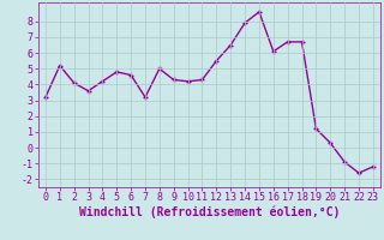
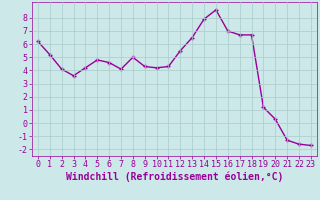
0: 3.2 -> 6.2
7: 3.2 -> 4.1
16: 6.1 -> 7.0
21: -0.9 -> -1.3
23: -1.2 -> -1.7
